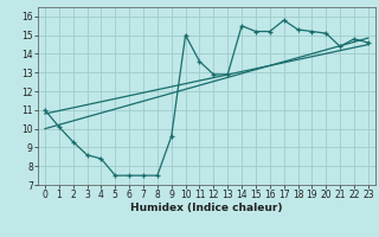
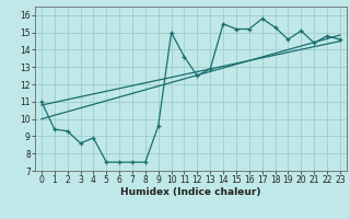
1: 10.1 -> 9.4
4: 8.4 -> 8.9
12: 12.9 -> 12.5
19: 15.2 -> 14.6
